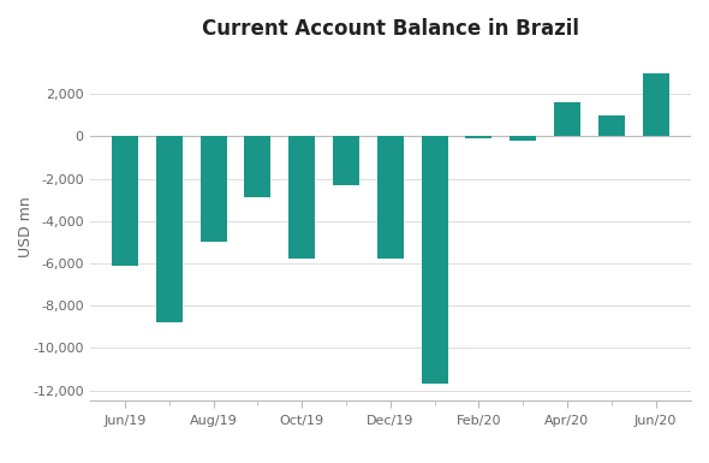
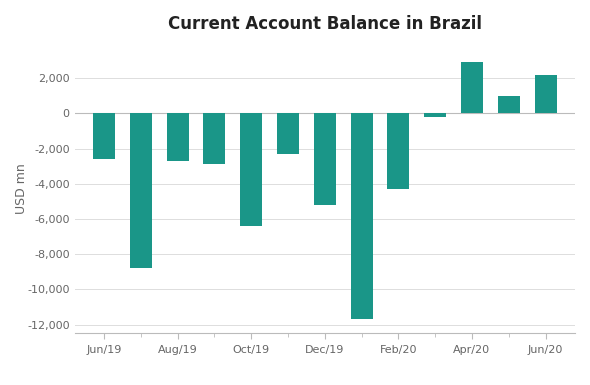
Jun/19: -6,100 -> -2,600
Aug/19: -5,000 -> -2,700
Oct/19: -5,800 -> -6,400
Dec/19: -5,800 -> -5,200
Feb/20: -100 -> -4,300
Apr/20: 1,600 -> 2,900
Jun/20: 3,000 -> 2,200
